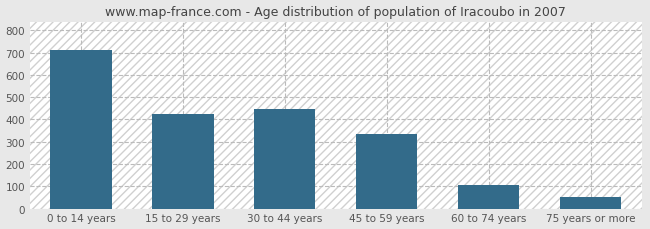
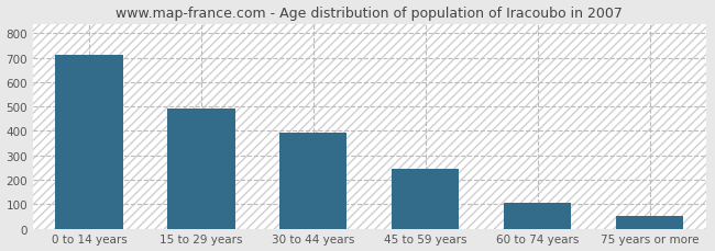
15 to 29 years: 425 -> 490
30 to 44 years: 445 -> 393
45 to 59 years: 335 -> 245
